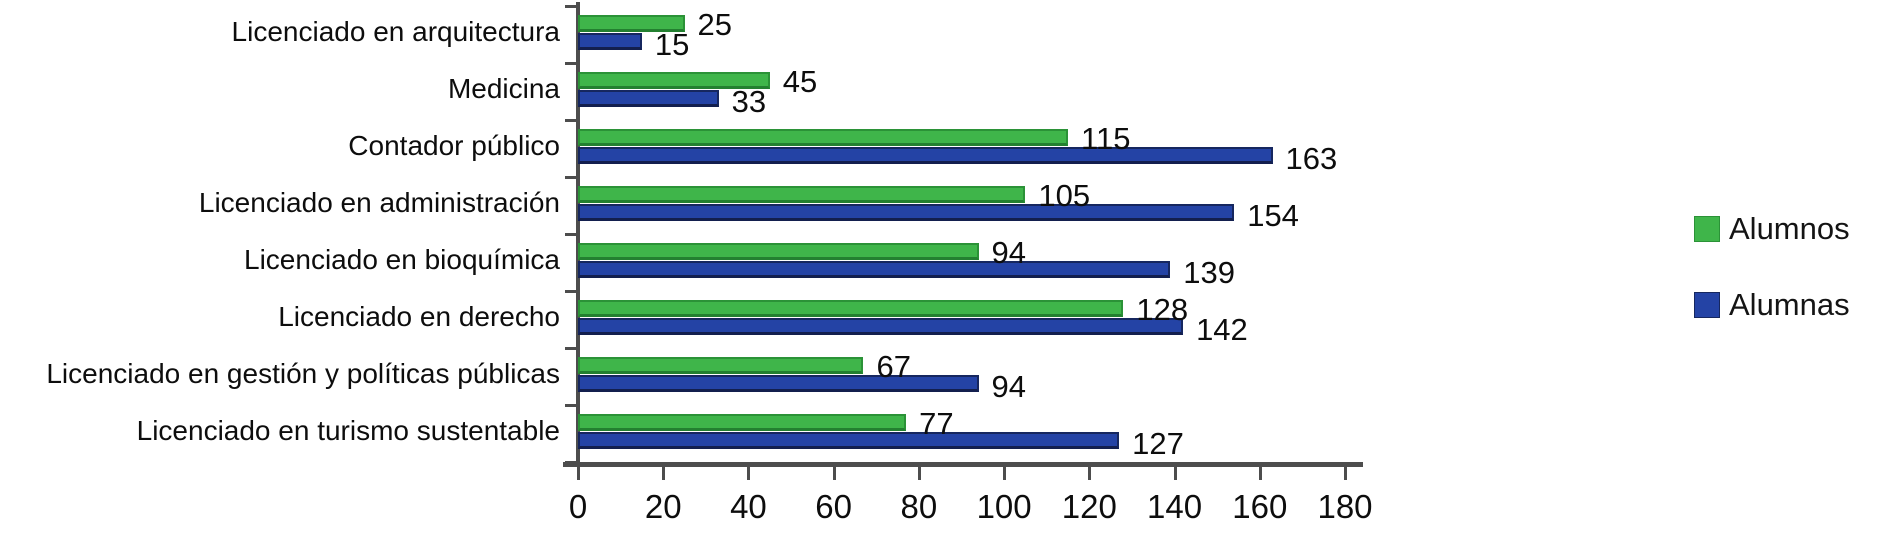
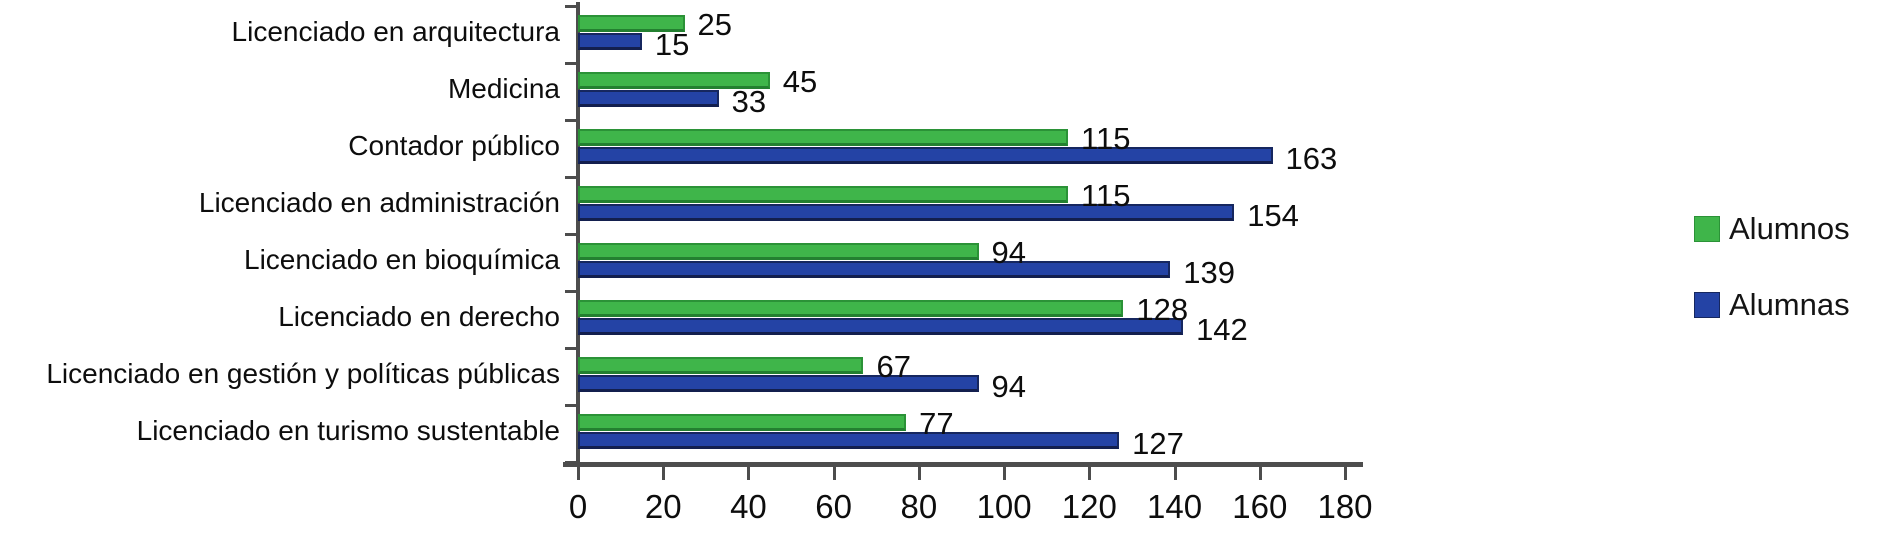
Alumnos/Licenciado en administración: 105 -> 115
